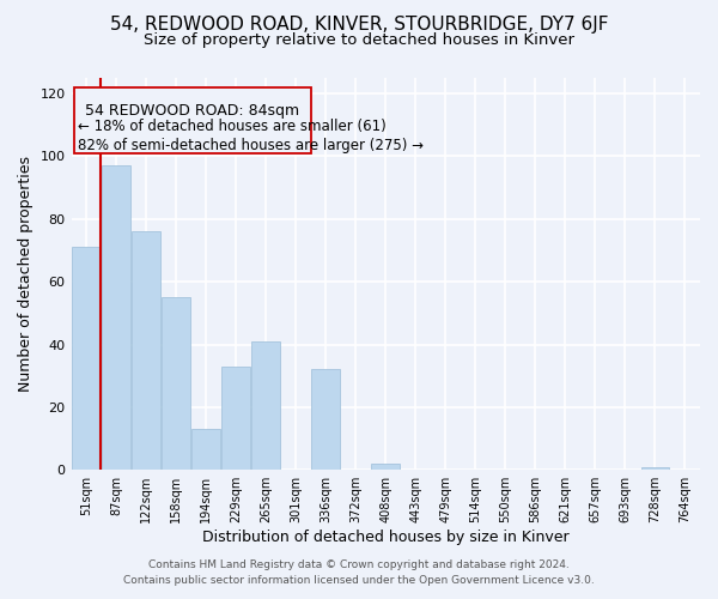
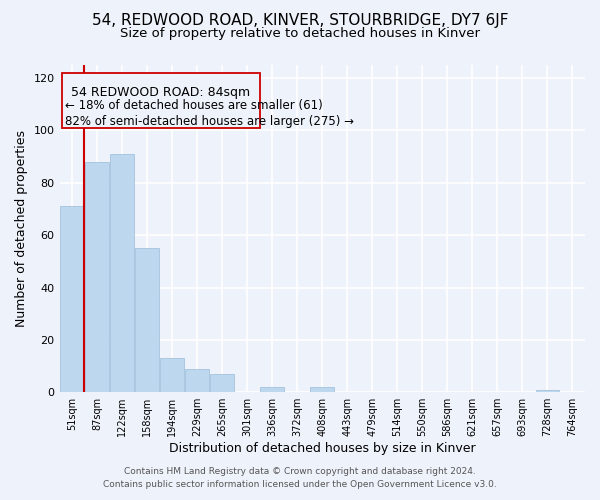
87sqm: 97 -> 88
122sqm: 76 -> 91
229sqm: 33 -> 9
265sqm: 41 -> 7
336sqm: 32 -> 2
